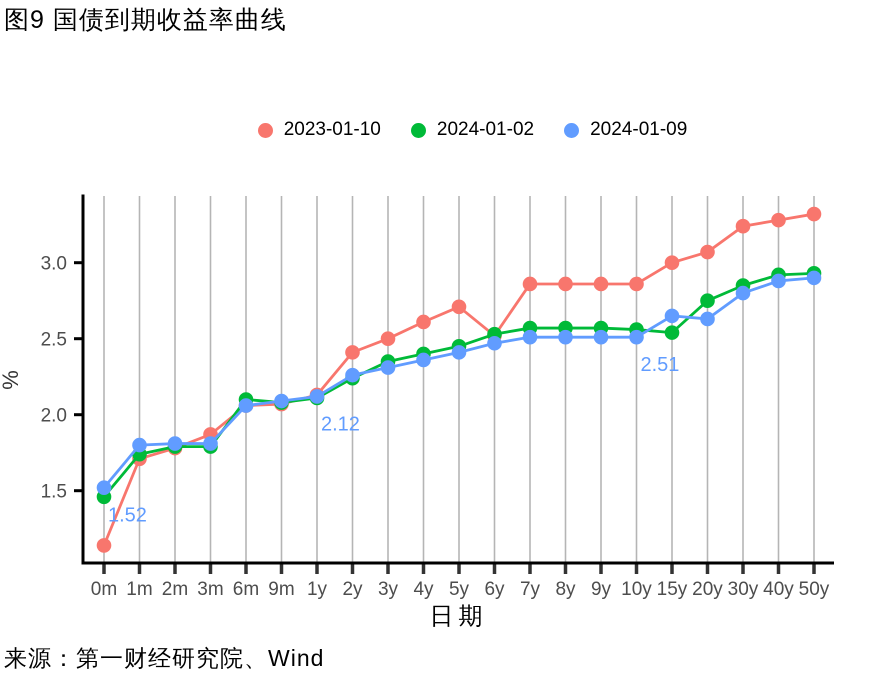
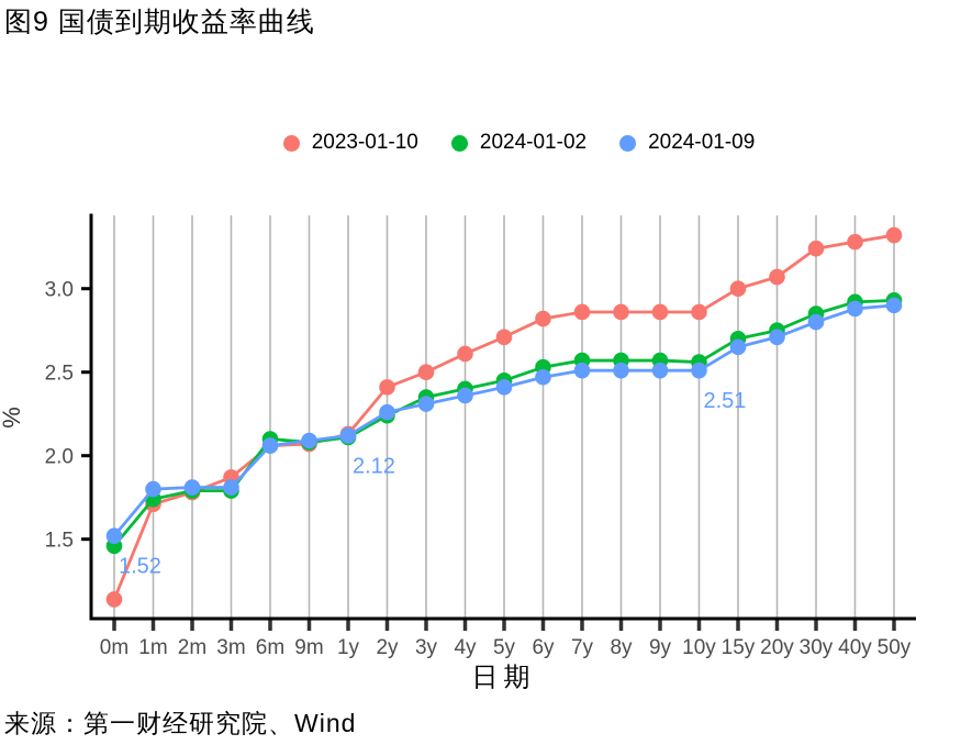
2023-01-10/6y: 2.52 -> 2.82
2024-01-02/15y: 2.54 -> 2.70
2024-01-09/20y: 2.63 -> 2.71
